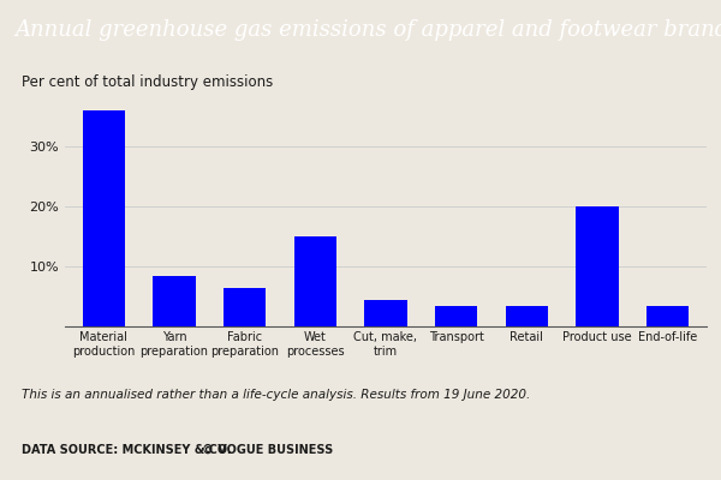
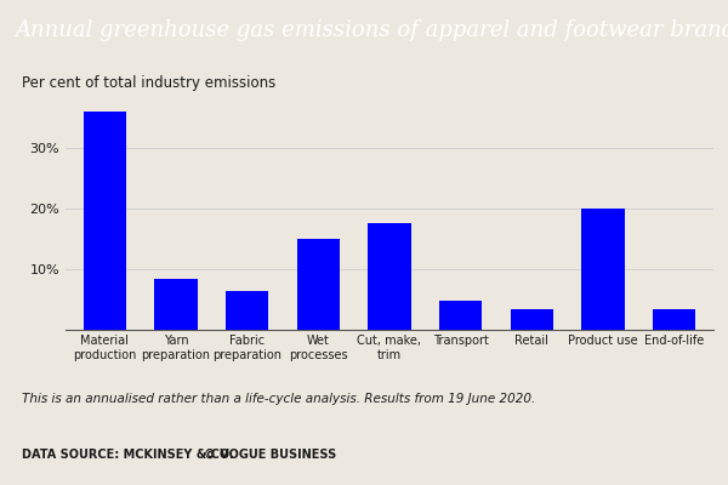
Cut, make, trim: 4.5% -> 17.6%
Transport: 3.5% -> 4.8%
